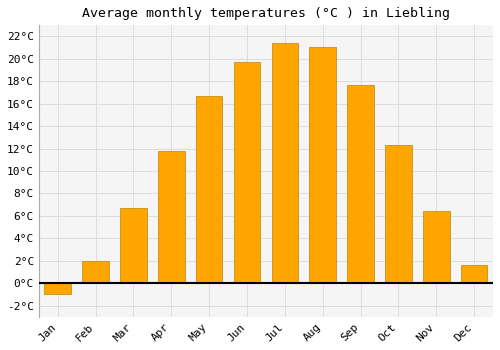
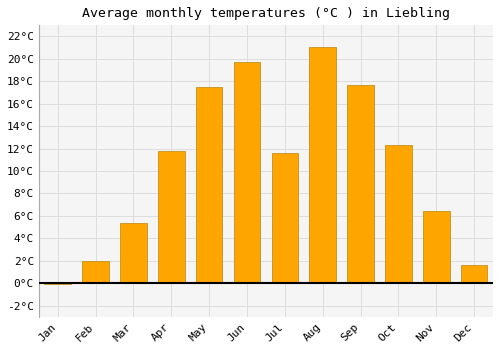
Jan: -1.0°C -> -0.1°C
Mar: 6.7°C -> 5.4°C
May: 16.7°C -> 17.5°C
Jul: 21.4°C -> 11.6°C
